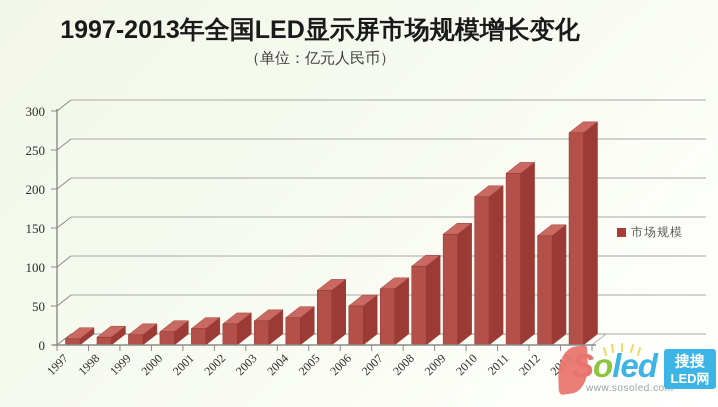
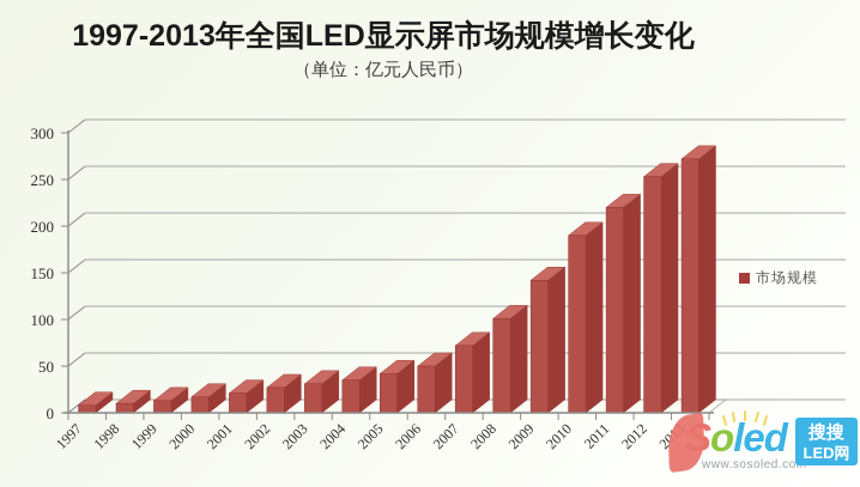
2005: 70 -> 40
2012: 140 -> 250
